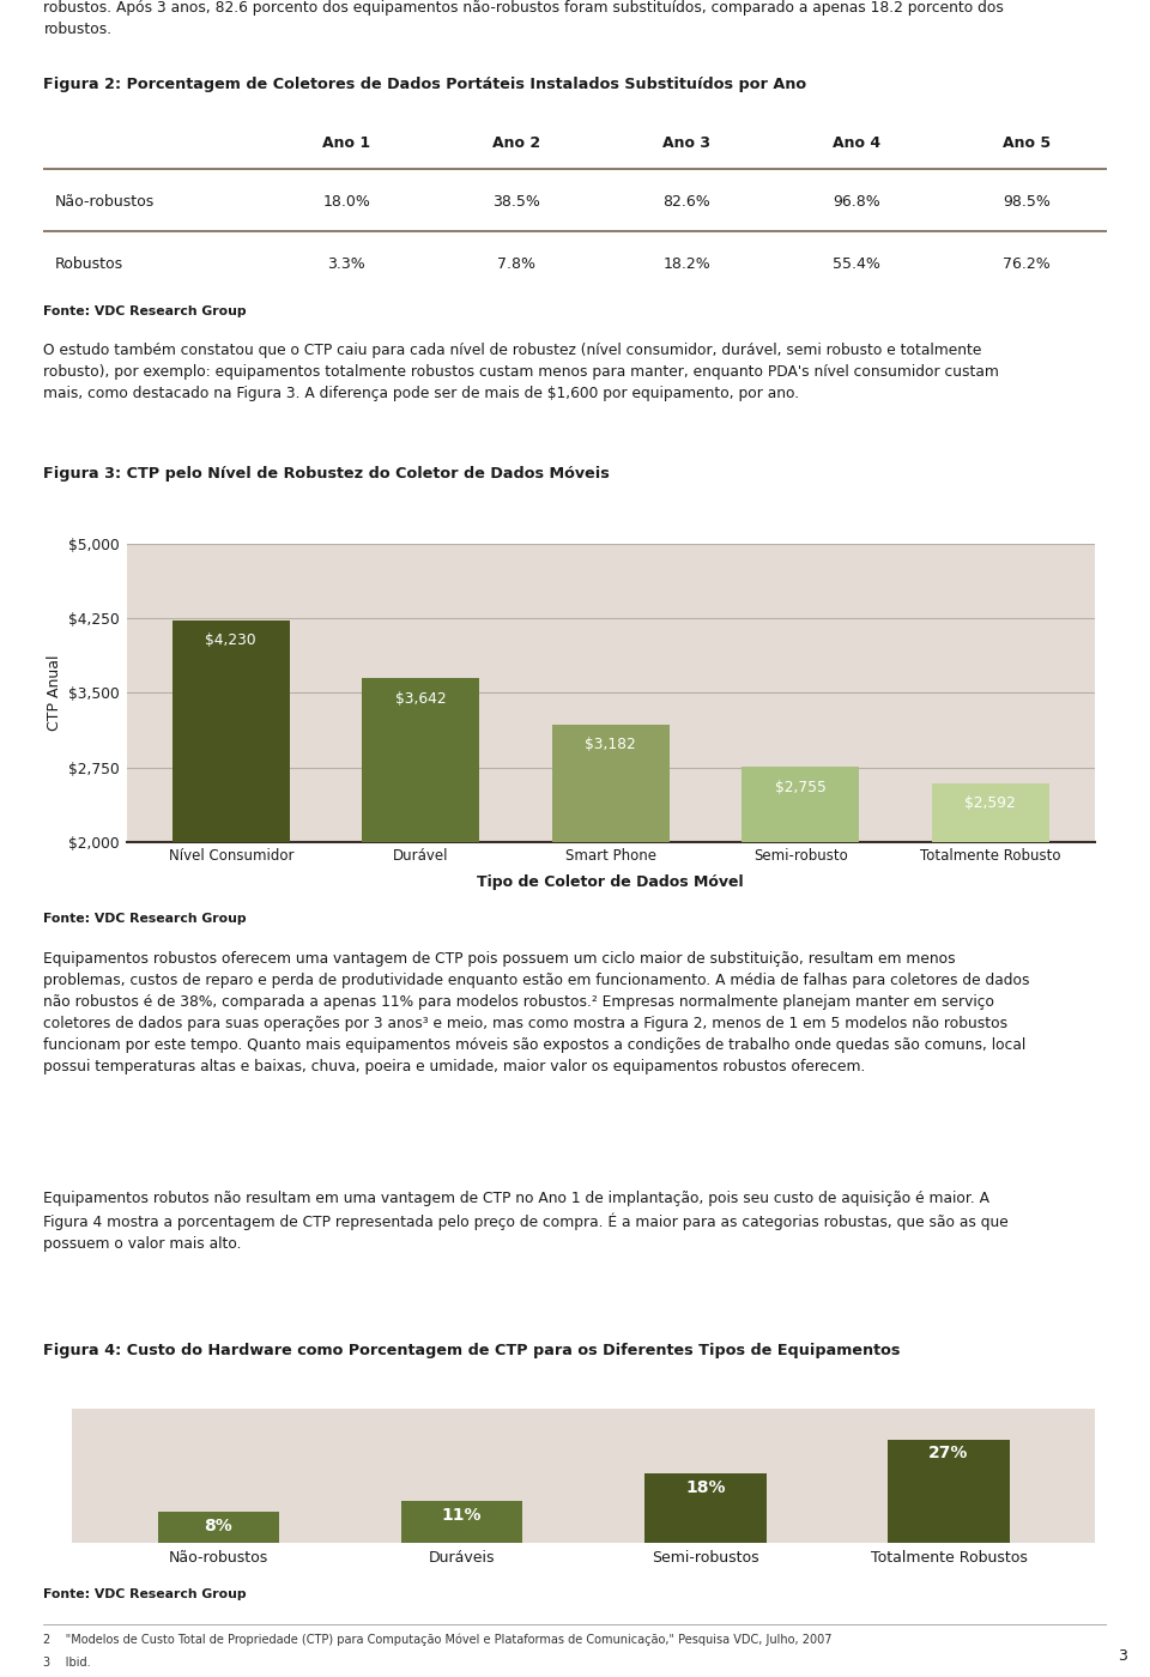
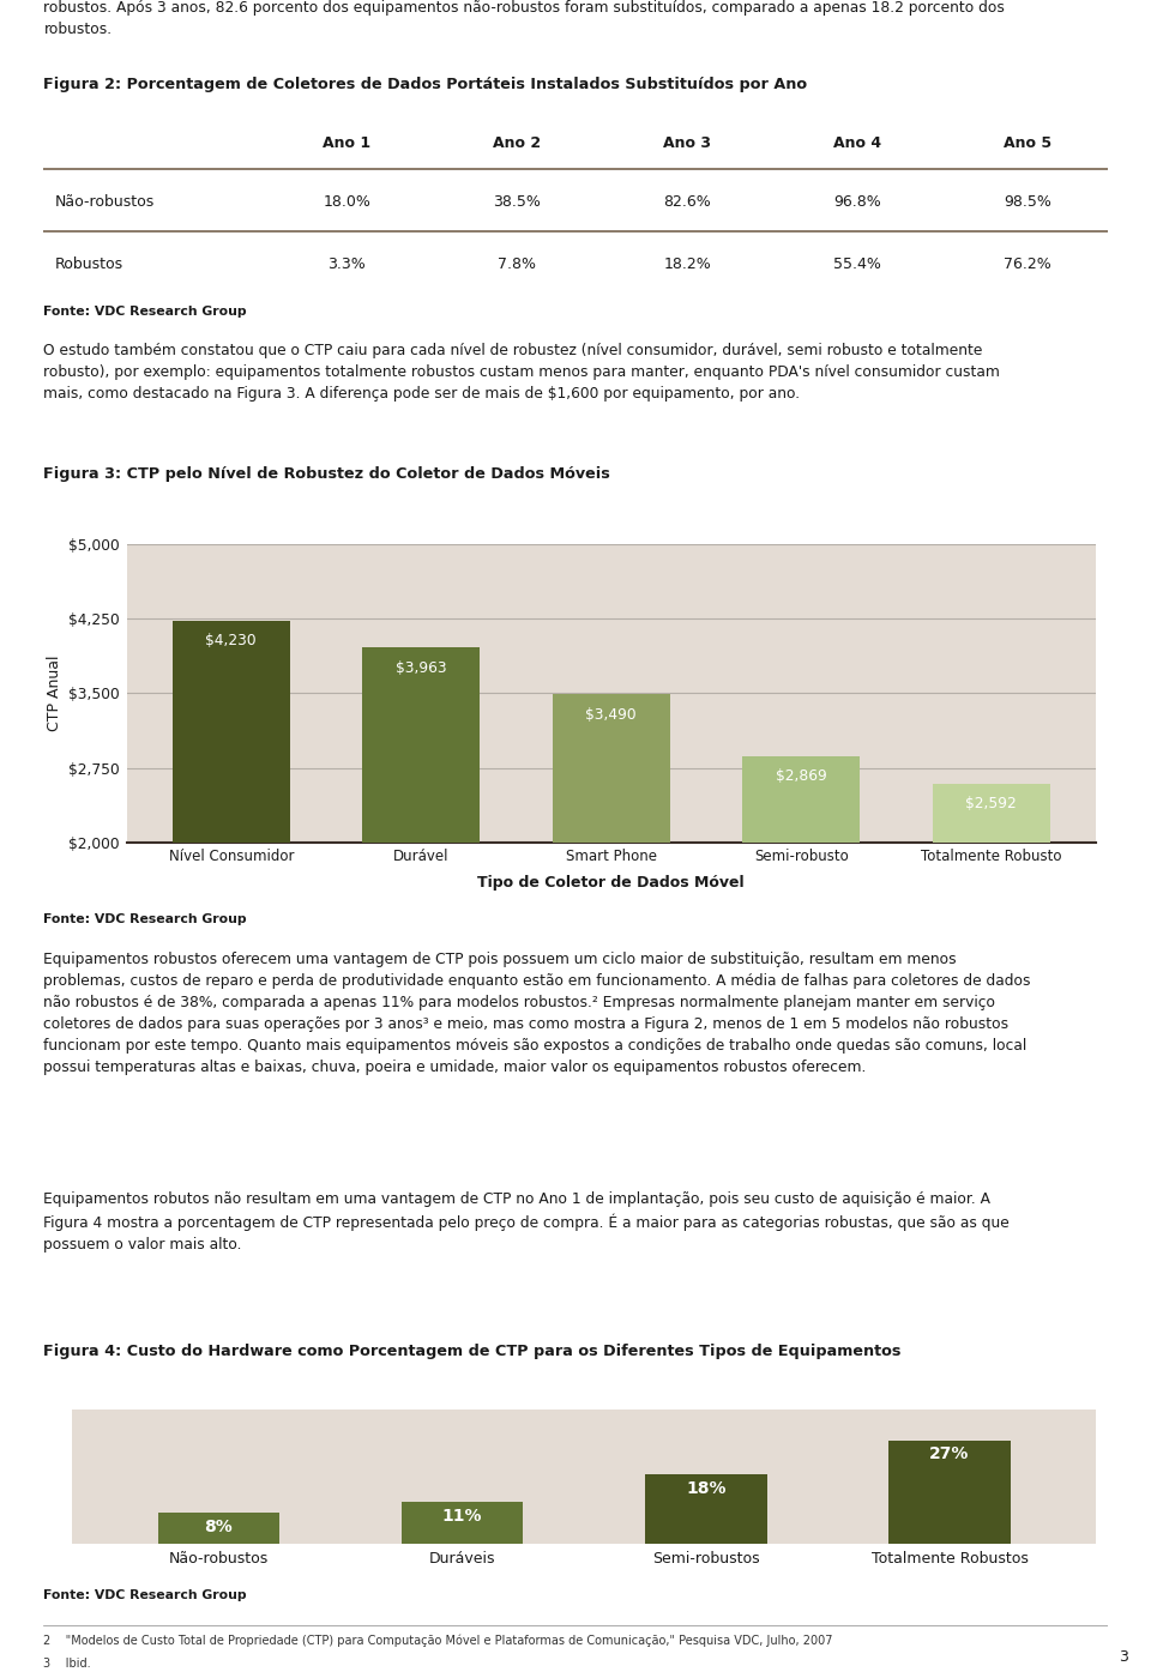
Durável: $3,642 -> $3,963
Smart Phone: $3,182 -> $3,490
Semi-robusto: $2,755 -> $2,869
